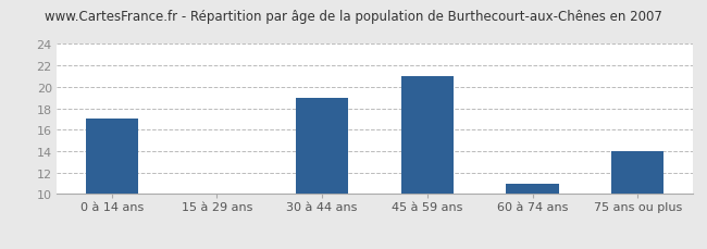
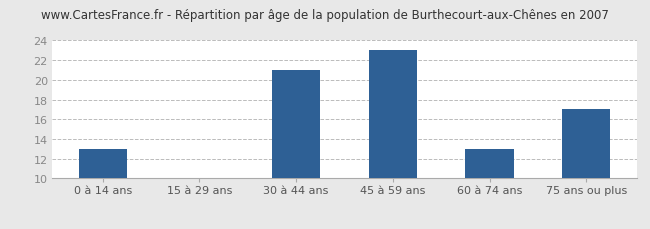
0 à 14 ans: 17 -> 13
30 à 44 ans: 19 -> 21
45 à 59 ans: 21 -> 23
60 à 74 ans: 11 -> 13
75 ans ou plus: 14 -> 17
